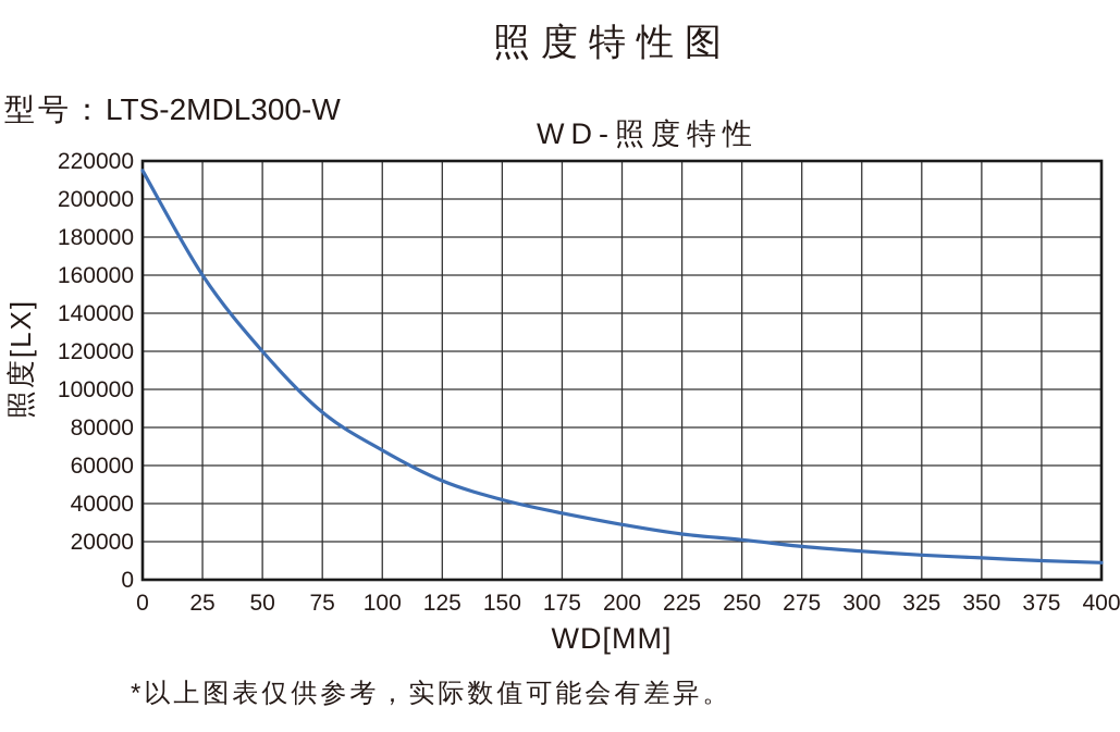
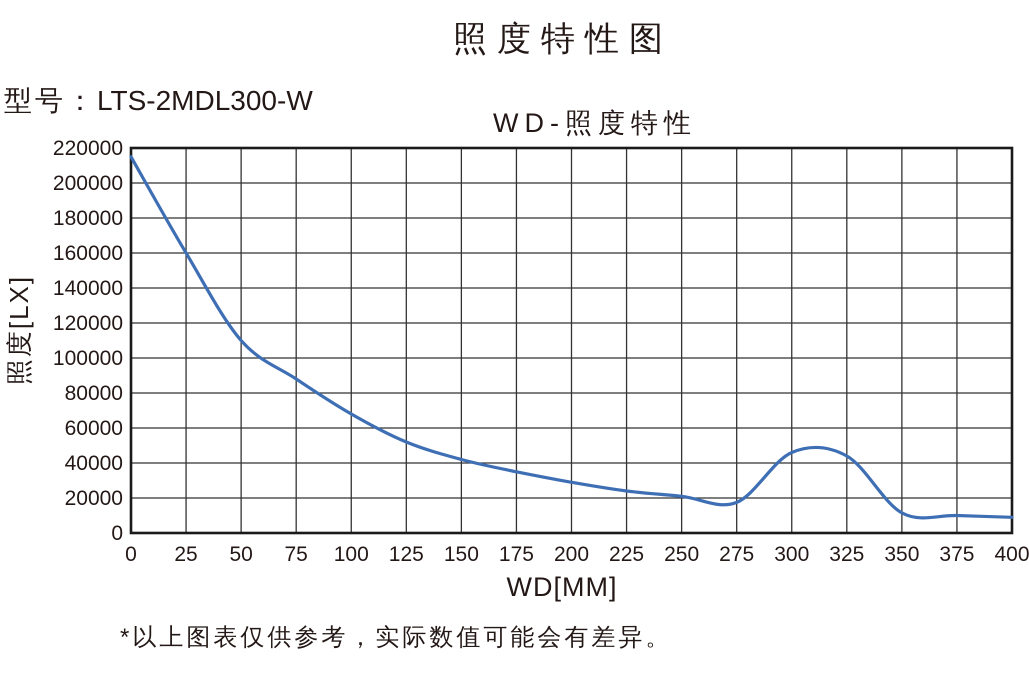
50: 120000 -> 110000
300: 15000 -> 46000
325: 13000 -> 44000
